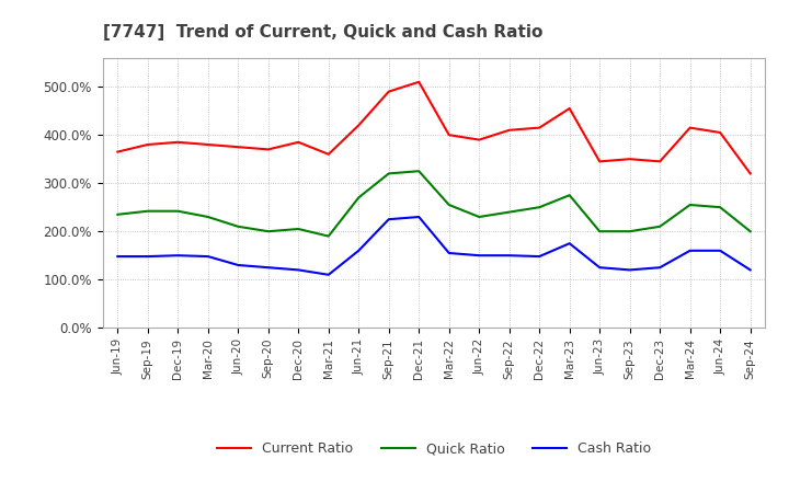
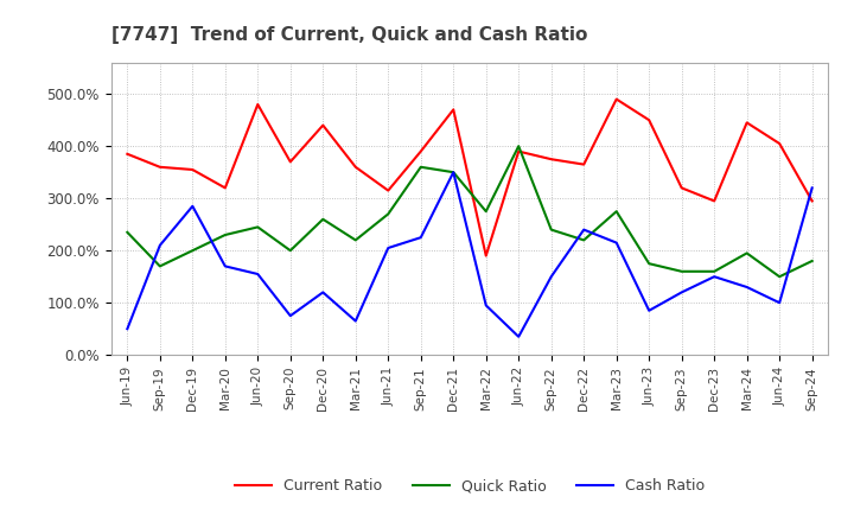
Current Ratio/Jun-19: 365% -> 385%
Cash Ratio/Jun-19: 148% -> 50%
Current Ratio/Sep-19: 380% -> 360%
Quick Ratio/Sep-19: 242% -> 170%
Cash Ratio/Sep-19: 148% -> 210%
Current Ratio/Dec-19: 385% -> 355%
Quick Ratio/Dec-19: 242% -> 200%
Cash Ratio/Dec-19: 150% -> 285%
Current Ratio/Mar-20: 380% -> 320%
Cash Ratio/Mar-20: 148% -> 170%
Current Ratio/Jun-20: 375% -> 480%
Quick Ratio/Jun-20: 210% -> 245%
Cash Ratio/Jun-20: 130% -> 155%
Cash Ratio/Sep-20: 125% -> 75%
Current Ratio/Dec-20: 385% -> 440%
Quick Ratio/Dec-20: 205% -> 260%
Quick Ratio/Mar-21: 190% -> 220%
Cash Ratio/Mar-21: 110% -> 65%
Current Ratio/Jun-21: 420% -> 315%
Cash Ratio/Jun-21: 160% -> 205%
Current Ratio/Sep-21: 490% -> 390%
Quick Ratio/Sep-21: 320% -> 360%
Current Ratio/Dec-21: 510% -> 470%
Quick Ratio/Dec-21: 325% -> 350%
Cash Ratio/Dec-21: 230% -> 350%
Current Ratio/Mar-22: 400% -> 190%
Quick Ratio/Mar-22: 255% -> 275%
Cash Ratio/Mar-22: 155% -> 95%
Quick Ratio/Jun-22: 230% -> 400%
Cash Ratio/Jun-22: 150% -> 35%
Current Ratio/Sep-22: 410% -> 375%
Current Ratio/Dec-22: 415% -> 365%
Quick Ratio/Dec-22: 250% -> 220%
Cash Ratio/Dec-22: 148% -> 240%
Current Ratio/Mar-23: 455% -> 490%
Cash Ratio/Mar-23: 175% -> 215%
Current Ratio/Jun-23: 345% -> 450%
Quick Ratio/Jun-23: 200% -> 175%
Cash Ratio/Jun-23: 125% -> 85%
Current Ratio/Sep-23: 350% -> 320%
Quick Ratio/Sep-23: 200% -> 160%
Current Ratio/Dec-23: 345% -> 295%
Quick Ratio/Dec-23: 210% -> 160%
Cash Ratio/Dec-23: 125% -> 150%
Current Ratio/Mar-24: 415% -> 445%
Quick Ratio/Mar-24: 255% -> 195%
Cash Ratio/Mar-24: 160% -> 130%
Quick Ratio/Jun-24: 250% -> 150%
Cash Ratio/Jun-24: 160% -> 100%
Current Ratio/Sep-24: 320% -> 295%
Quick Ratio/Sep-24: 200% -> 180%
Cash Ratio/Sep-24: 120% -> 320%
